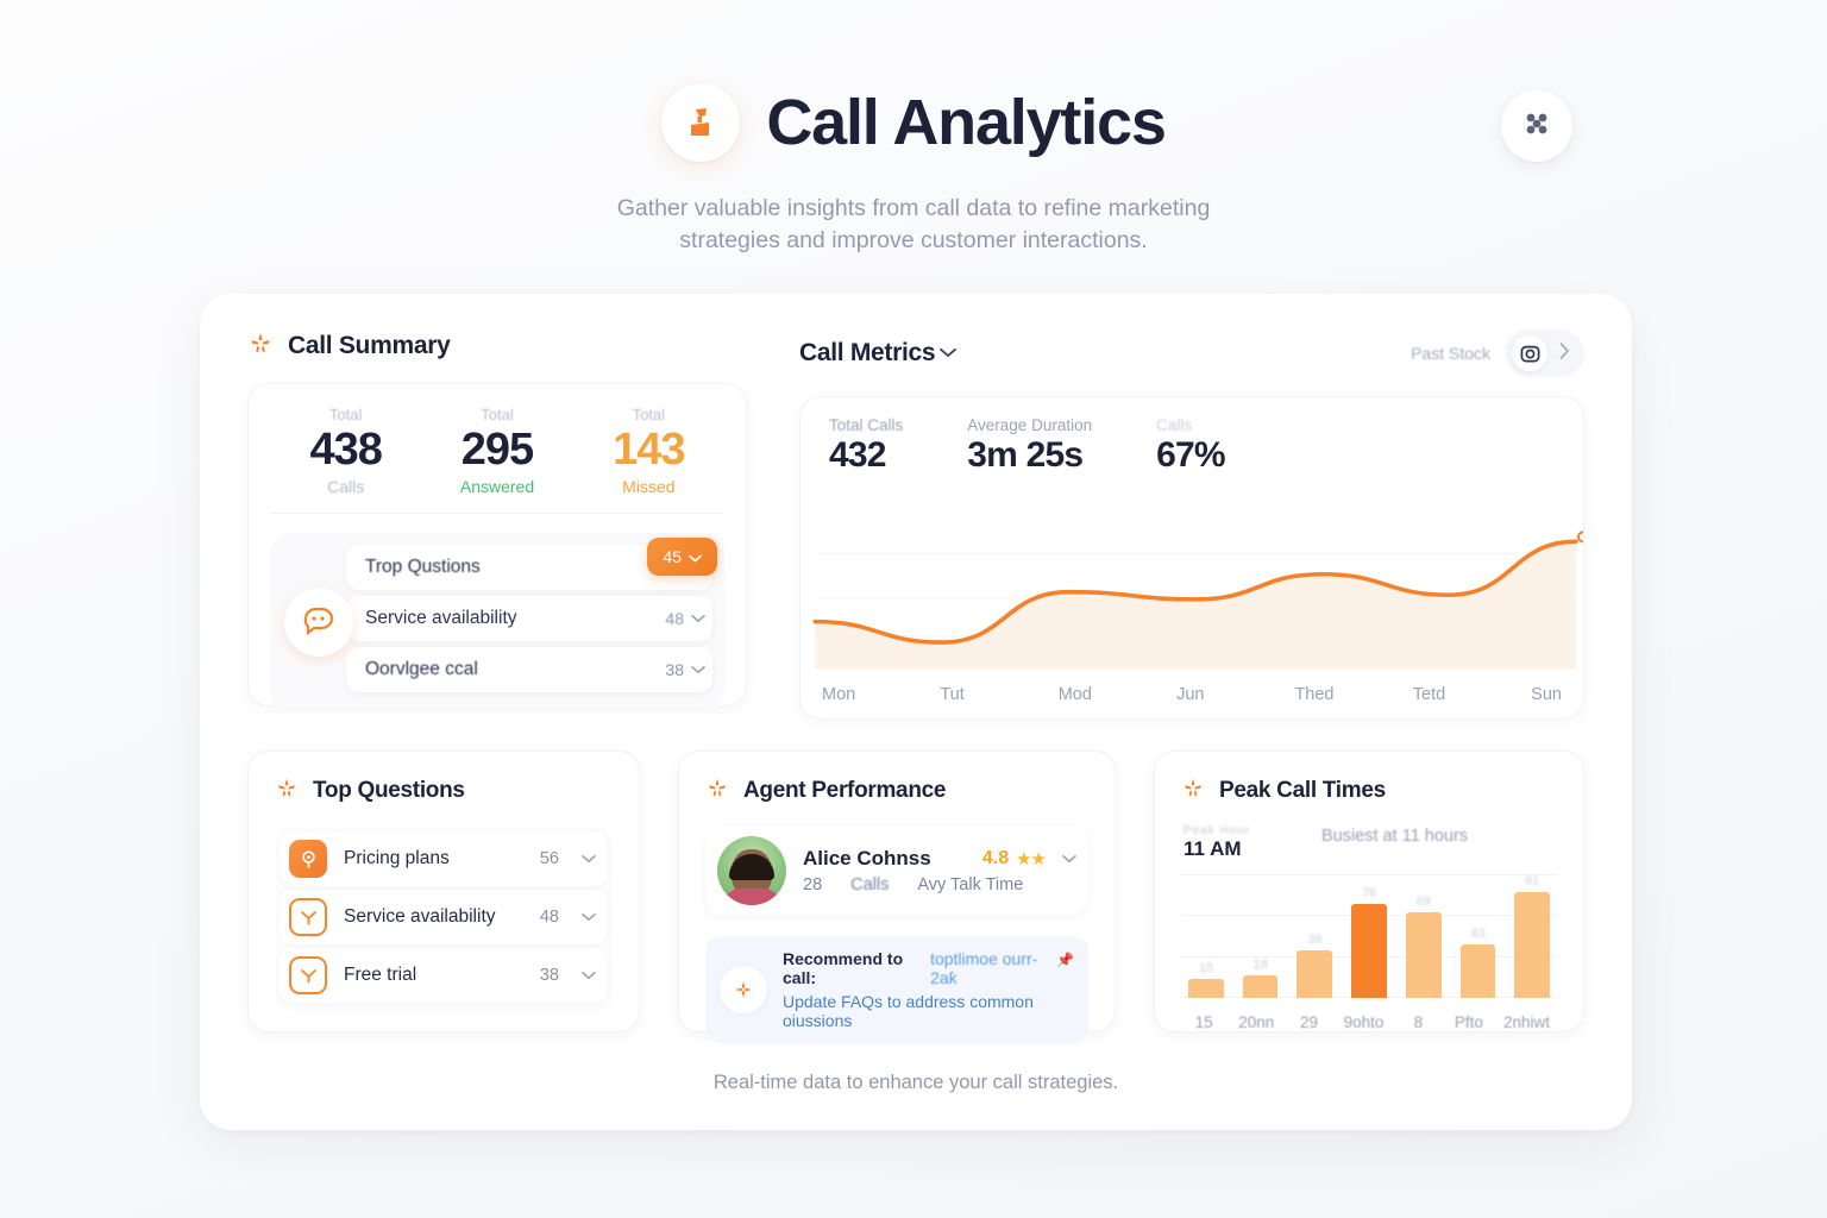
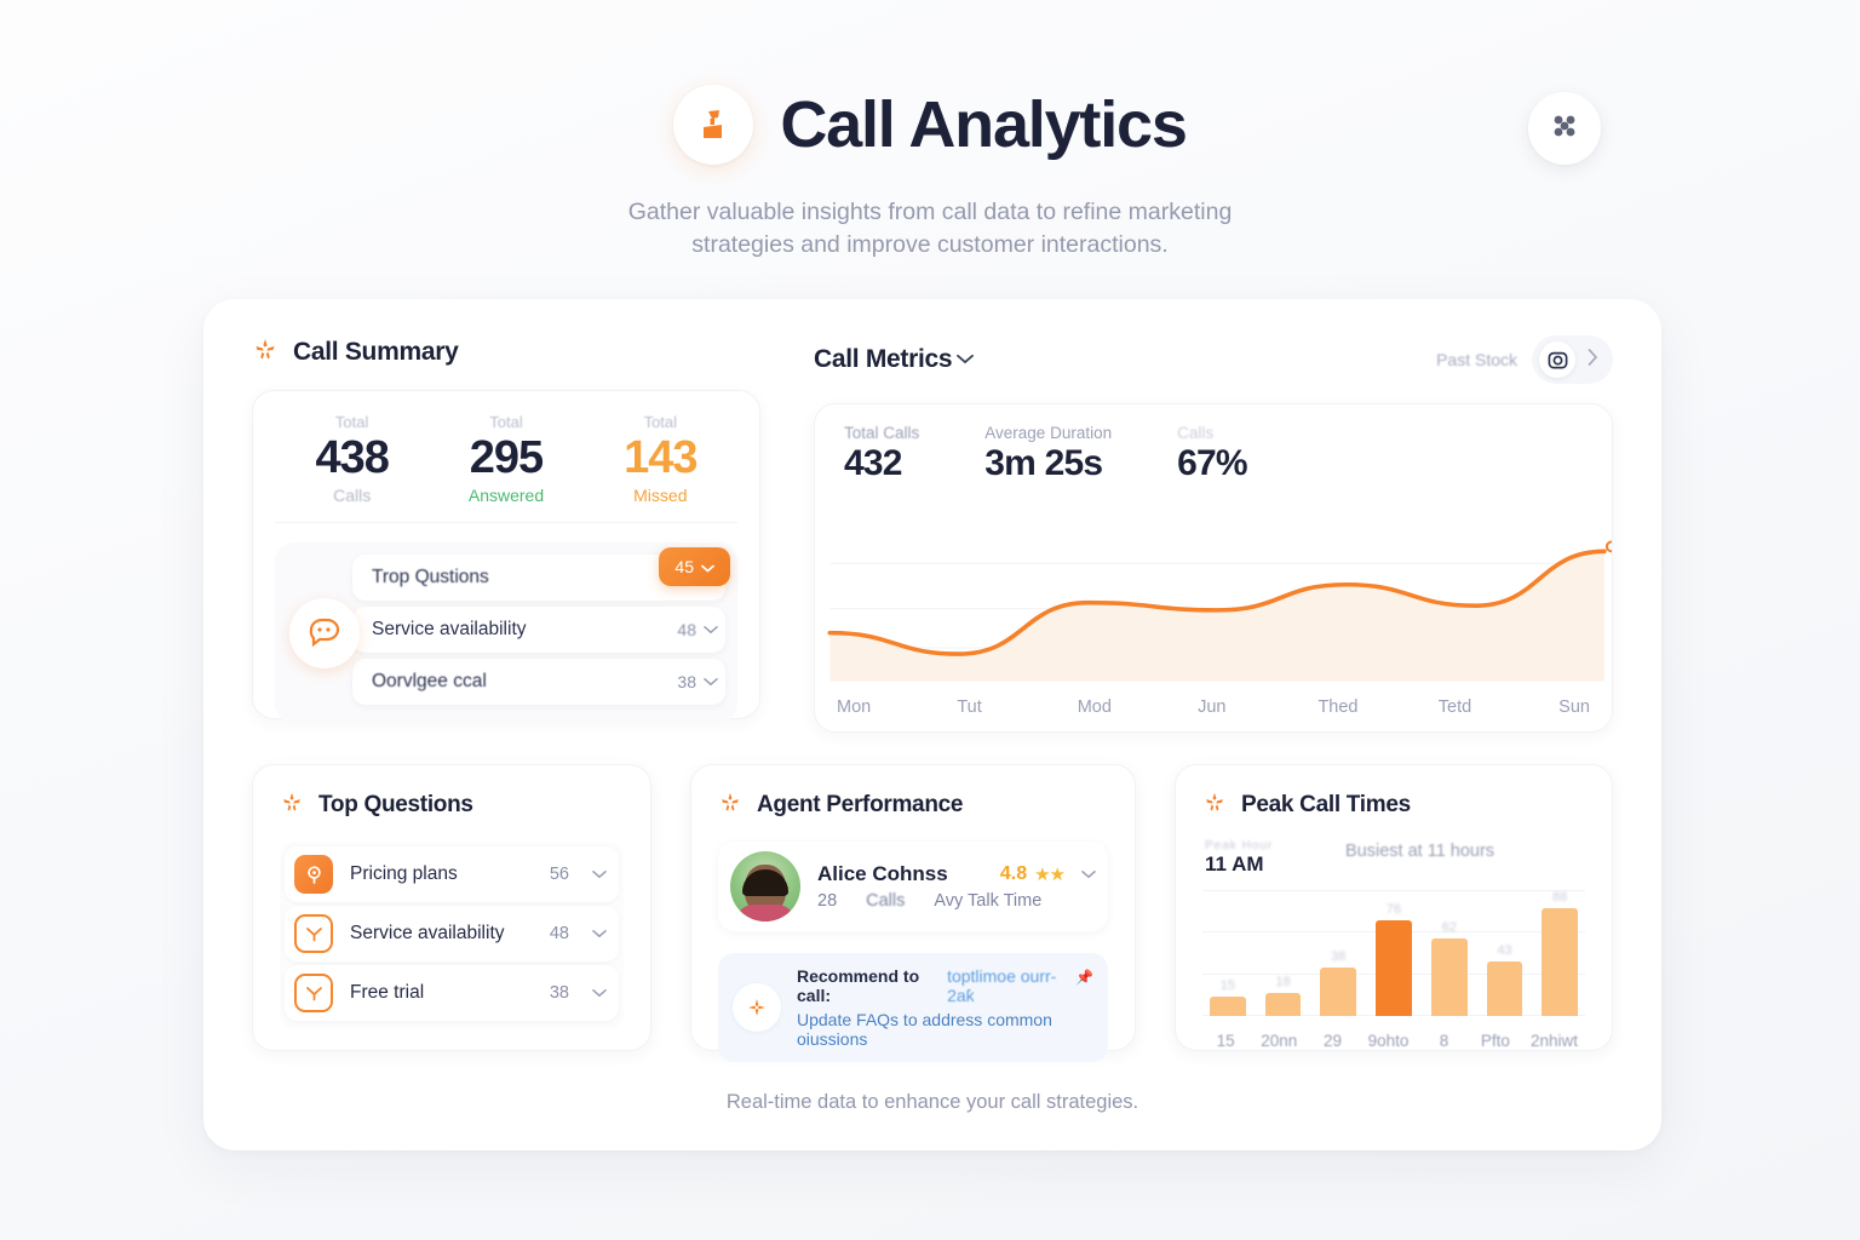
Peak Call Times/8: 69 -> 62
Peak Call Times/2nhiwt: 91 -> 88
